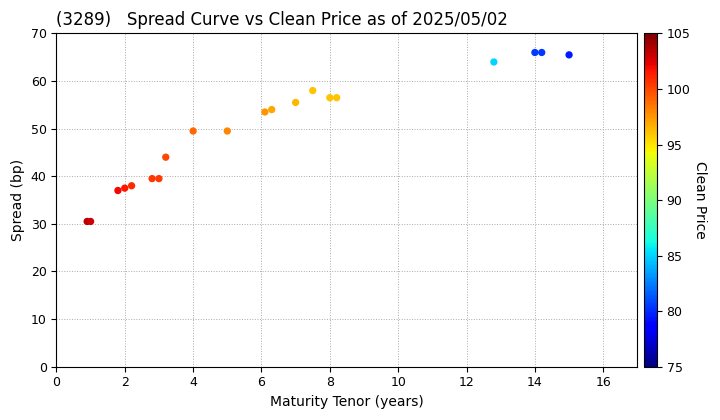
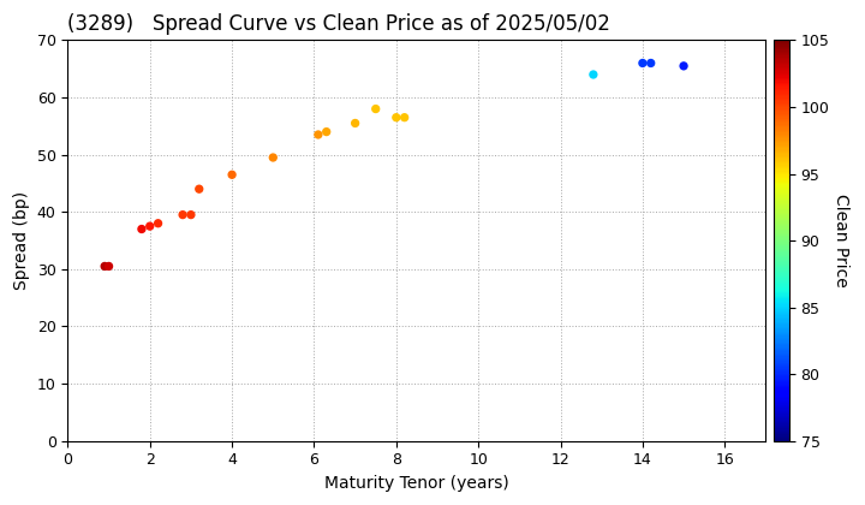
4: 49.5 -> 46.5
